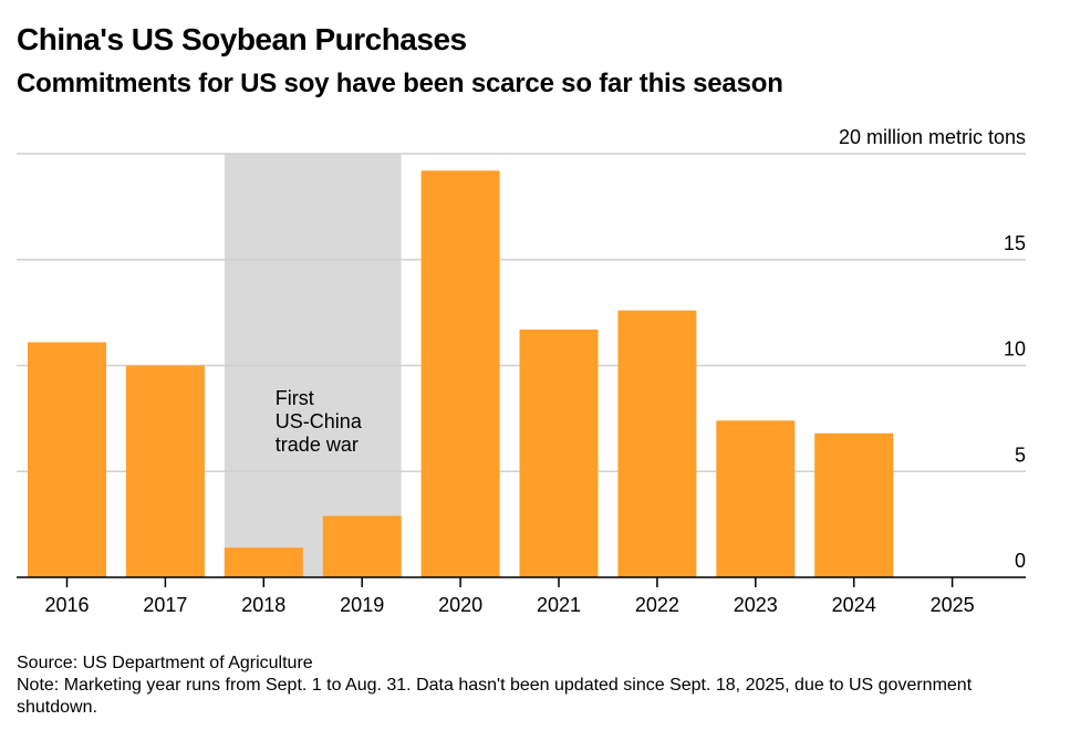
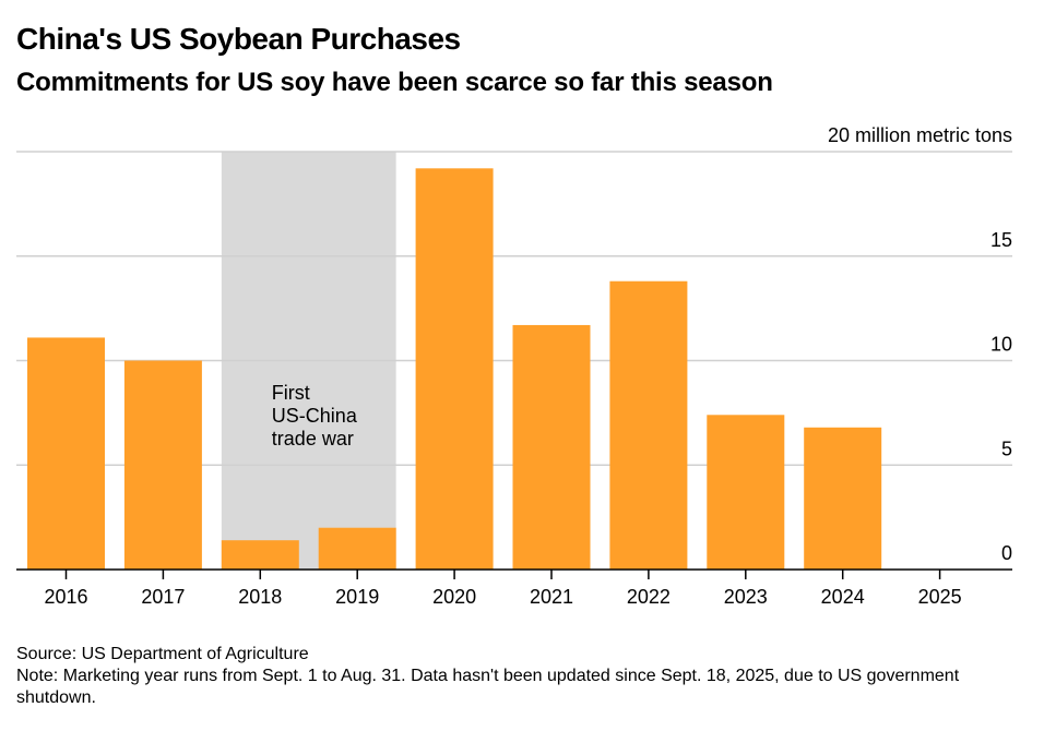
2019: 2.9 -> 2.0
2022: 12.6 -> 13.8
